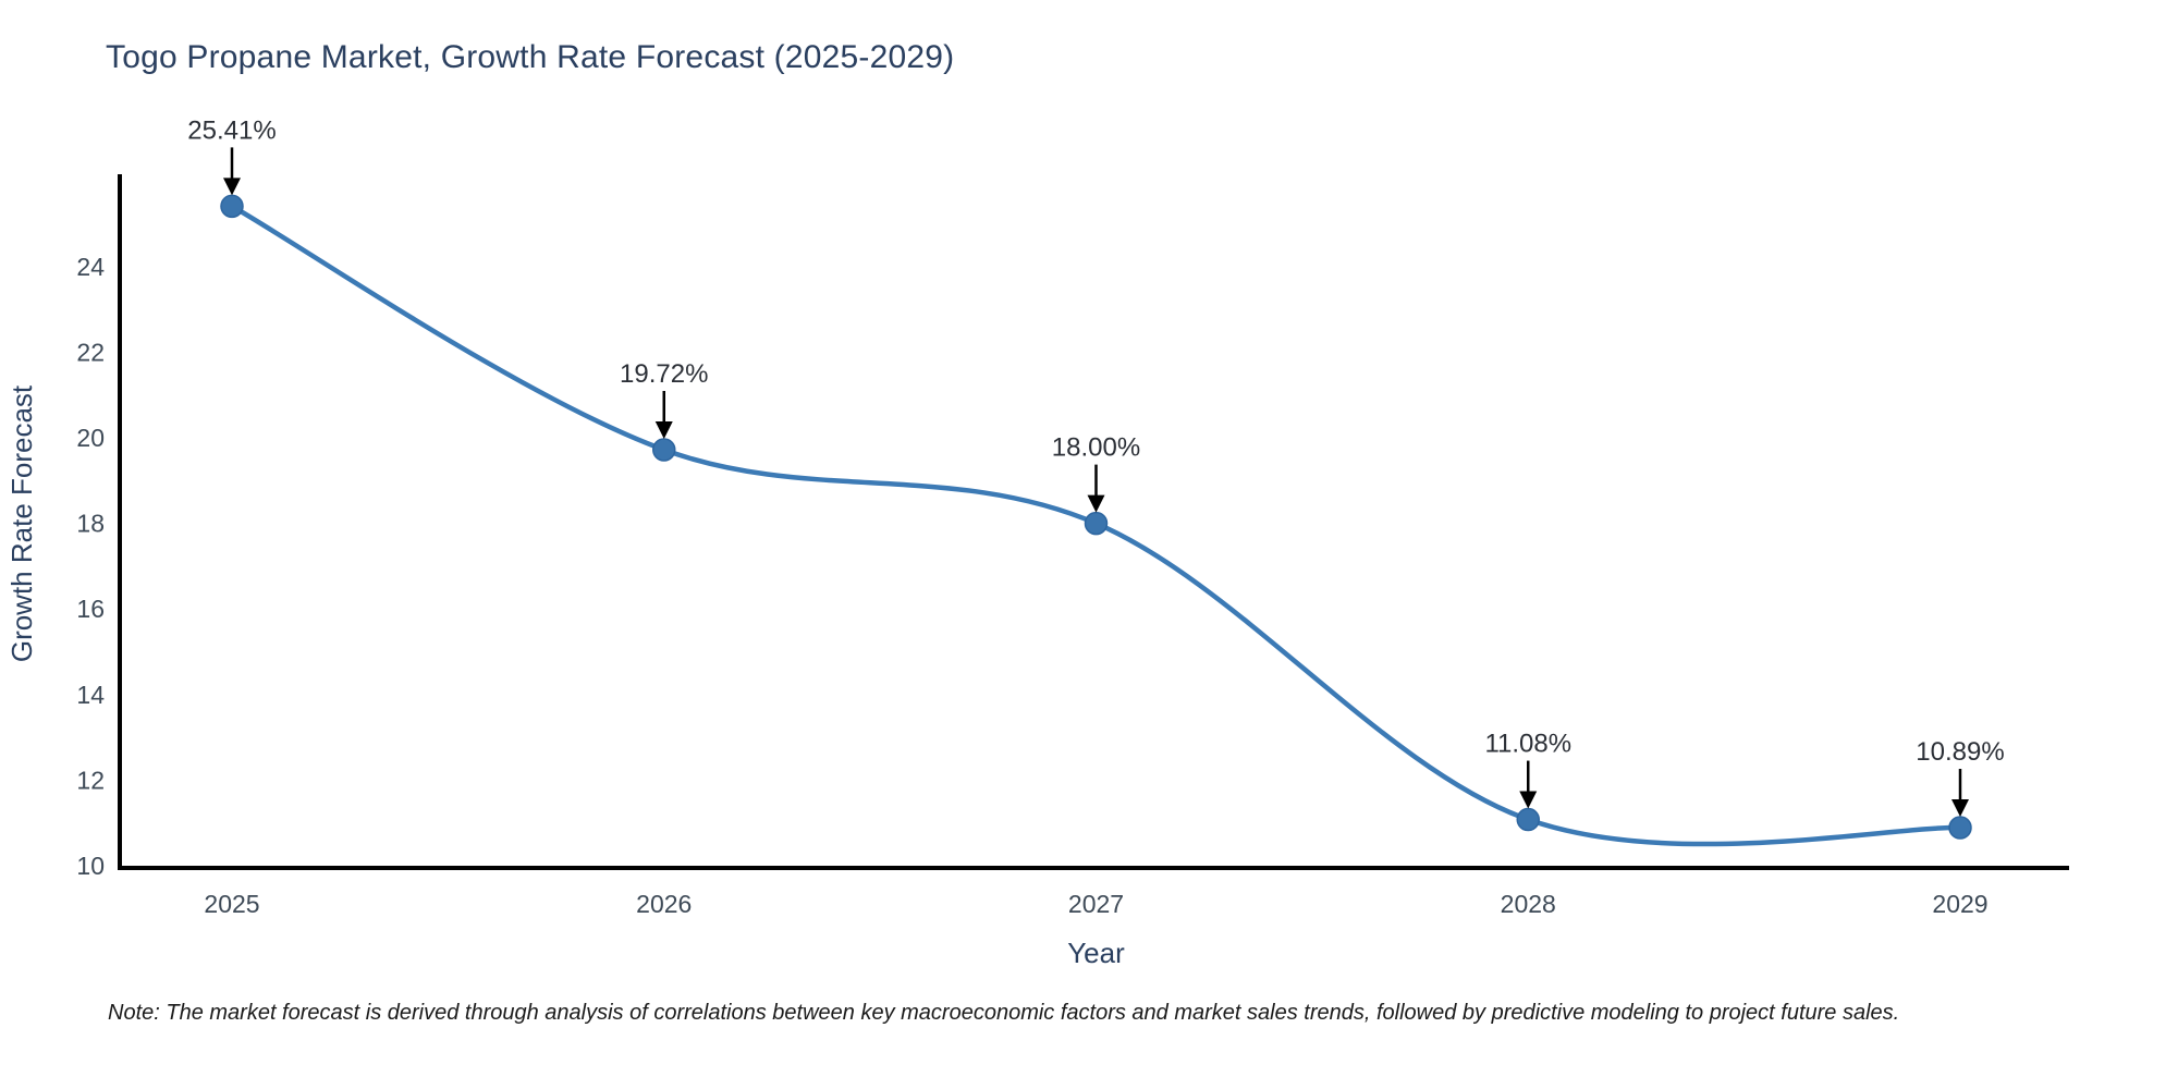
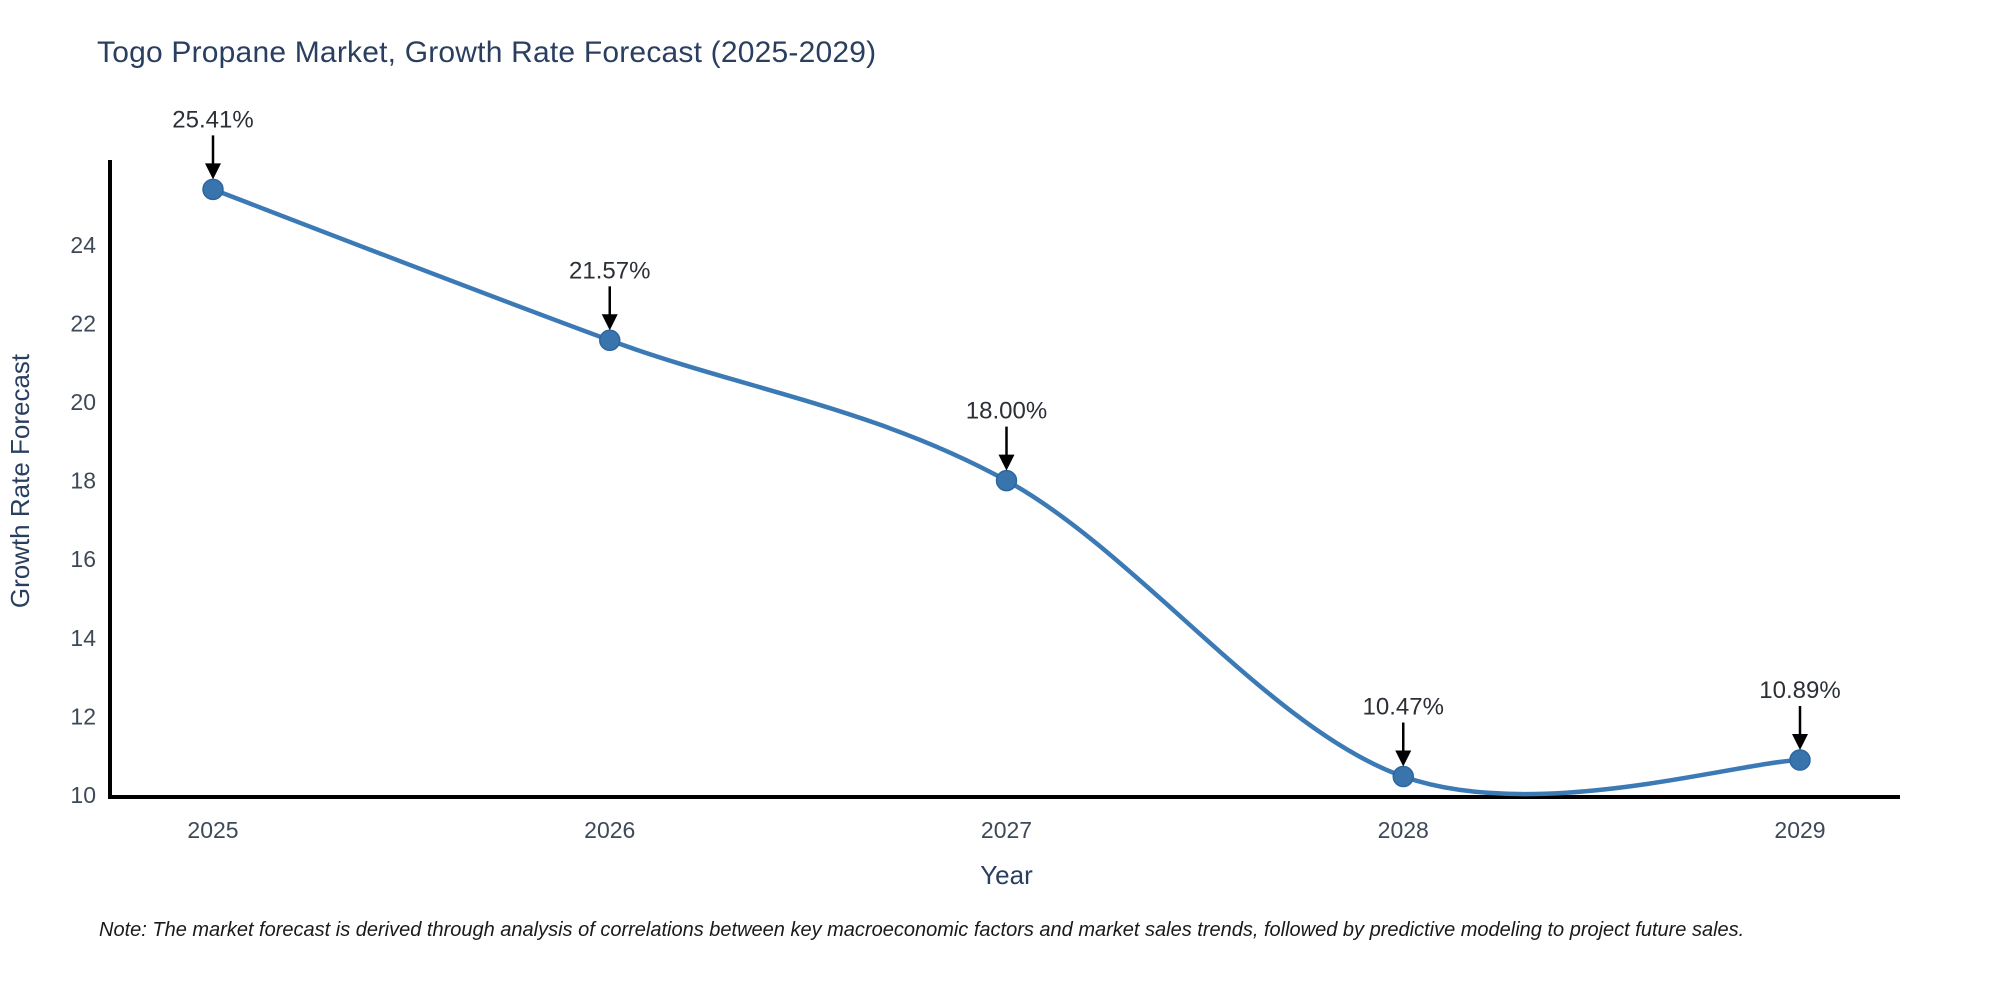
2026: 19.72% -> 21.57%
2028: 11.08% -> 10.47%
